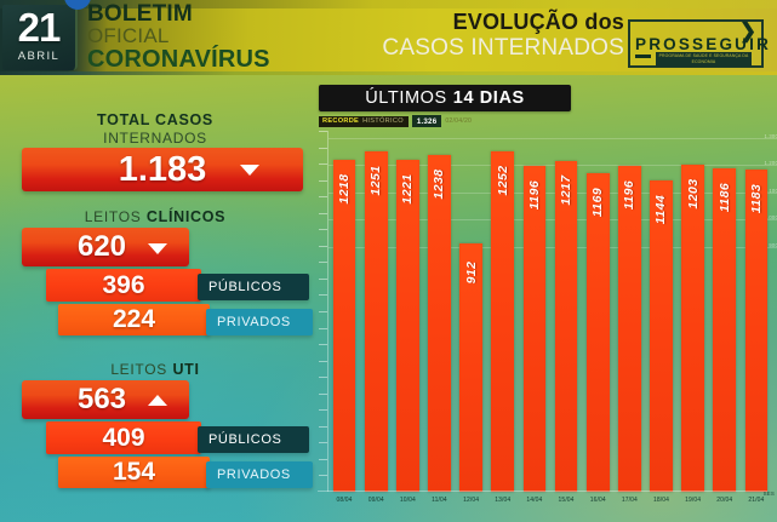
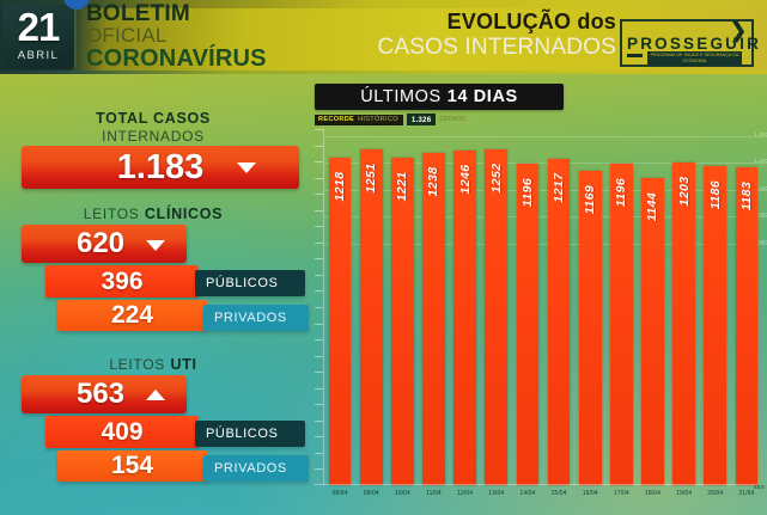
12/04: 912 -> 1246
